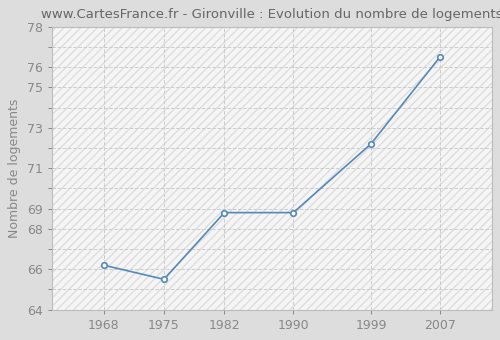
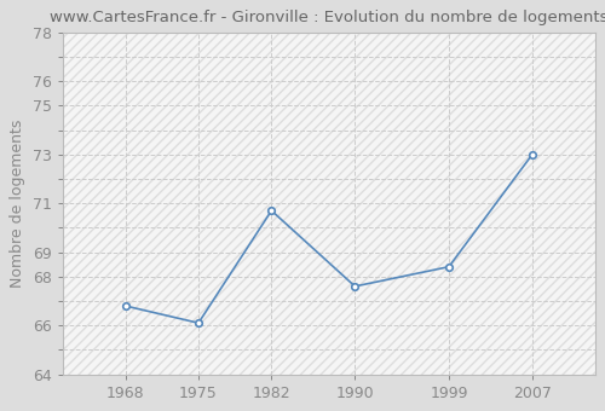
1968: 66.2 -> 66.8
1975: 65.5 -> 66.1
1982: 68.8 -> 70.7
1990: 68.8 -> 67.6
1999: 72.2 -> 68.4
2007: 76.5 -> 73.0
